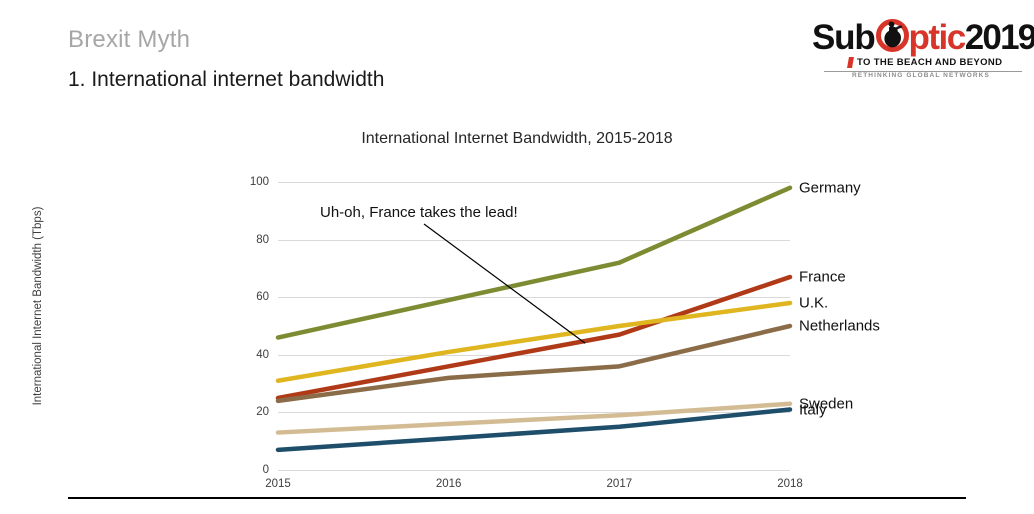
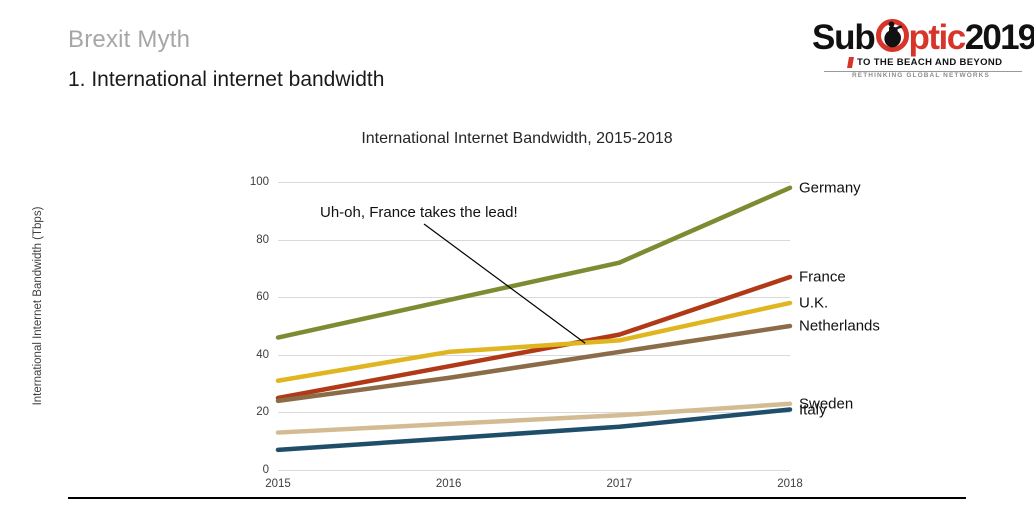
U.K./2017: 50 -> 45
Netherlands/2017: 36 -> 41
